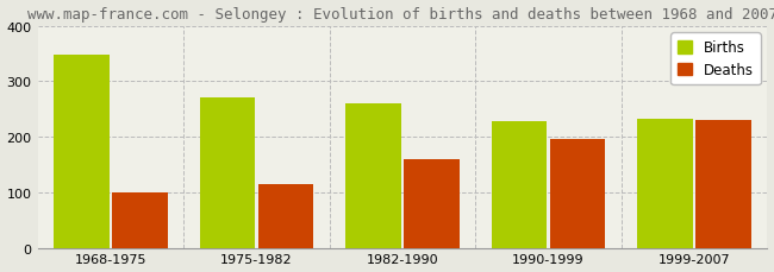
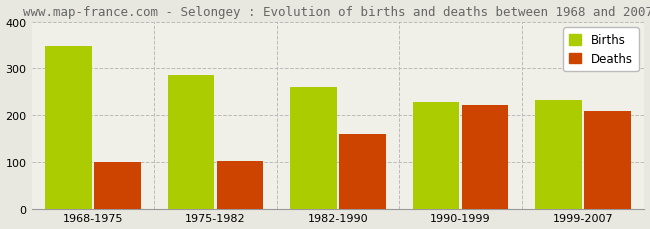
Births/1975-1982: 270 -> 285
Deaths/1975-1982: 115 -> 101
Deaths/1990-1999: 195 -> 222
Deaths/1999-2007: 230 -> 208
